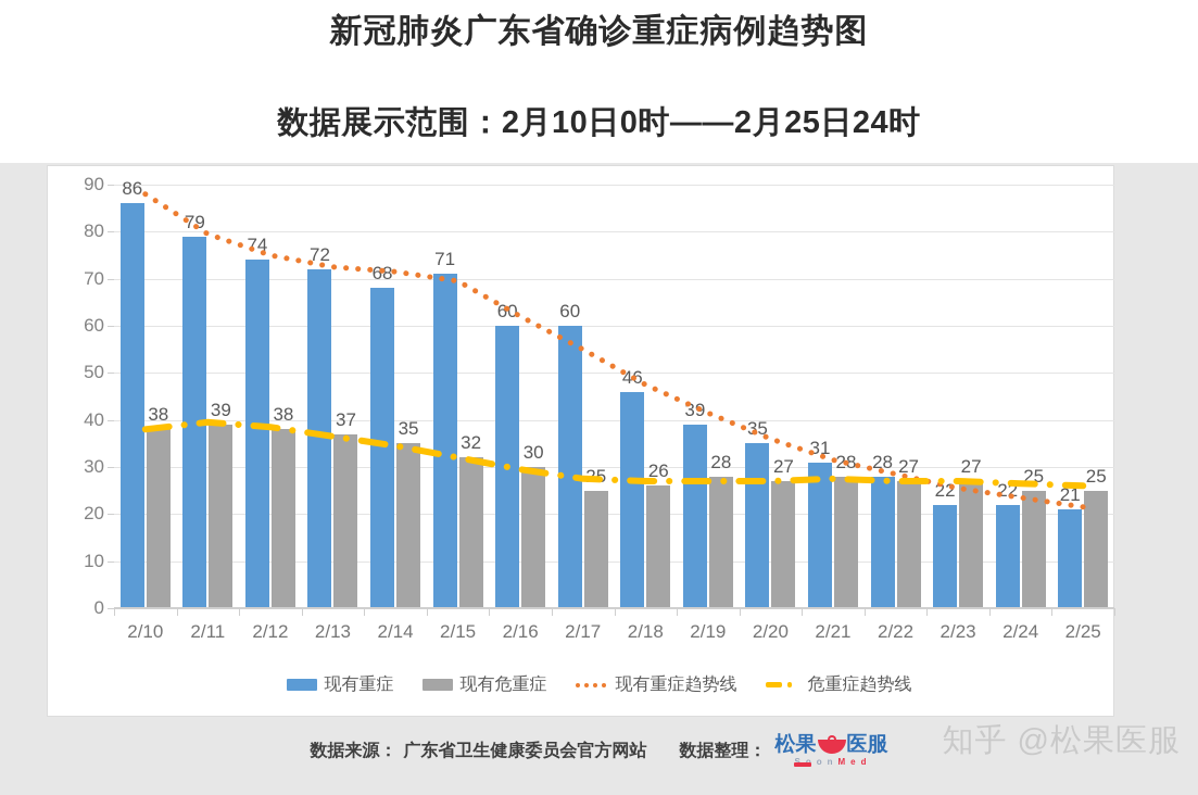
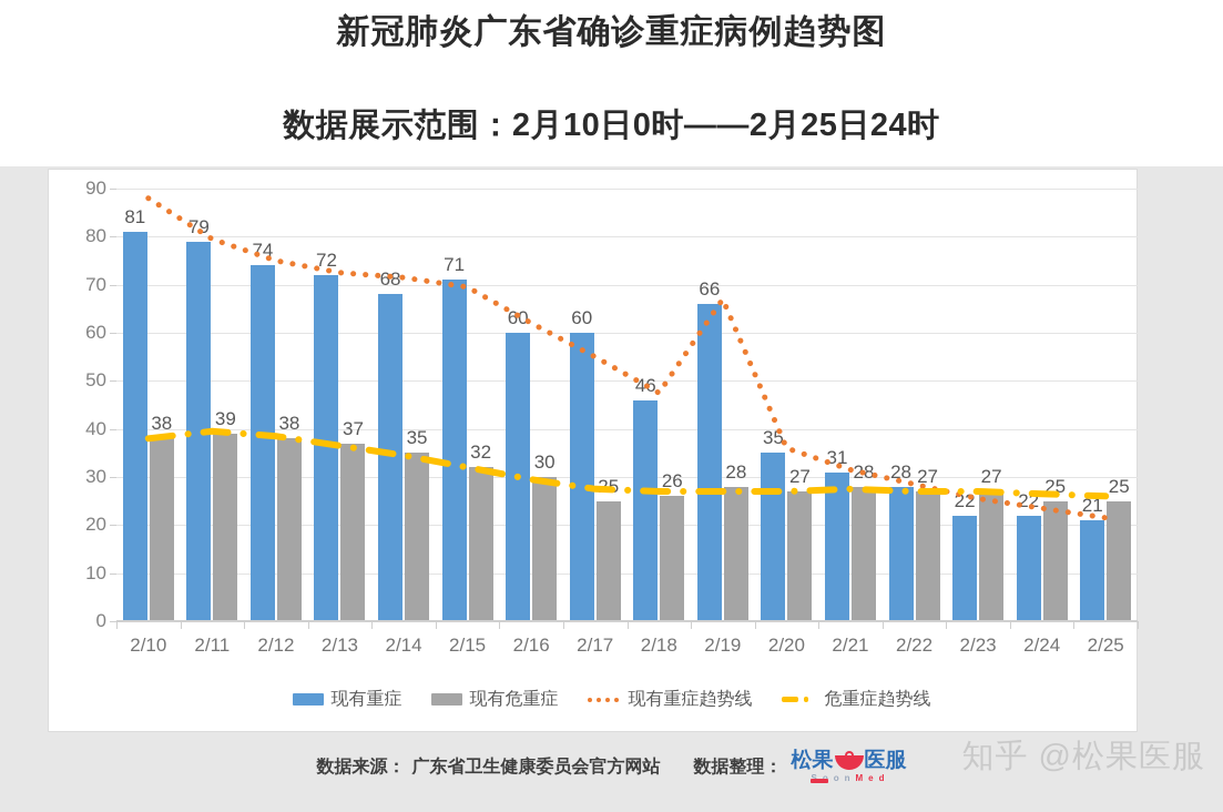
现有重症/2/10: 86 -> 81
现有重症/2/19: 39 -> 66
现有重症趋势线/2/19: 42 -> 67
